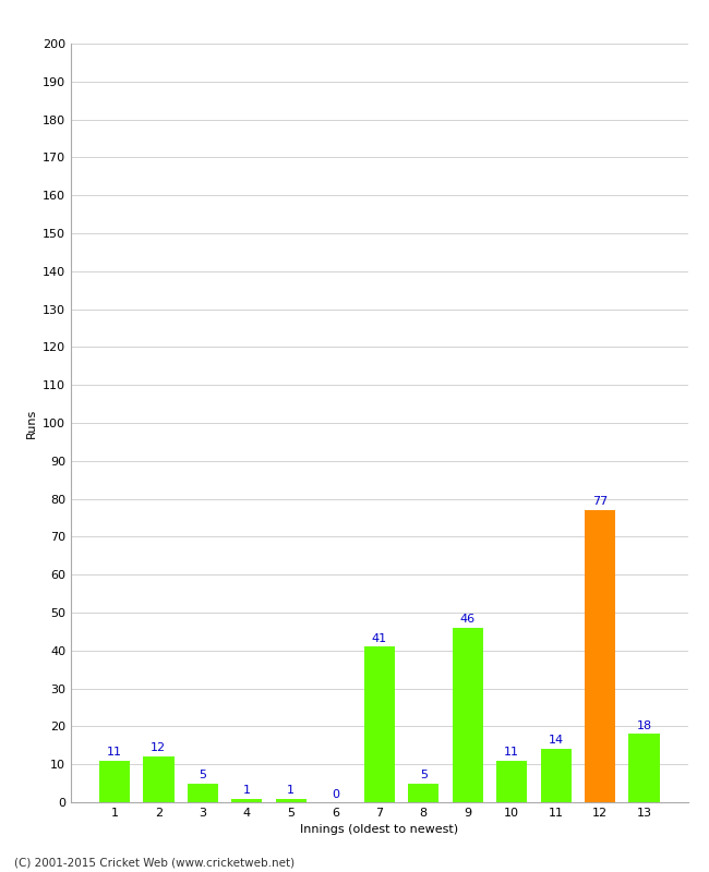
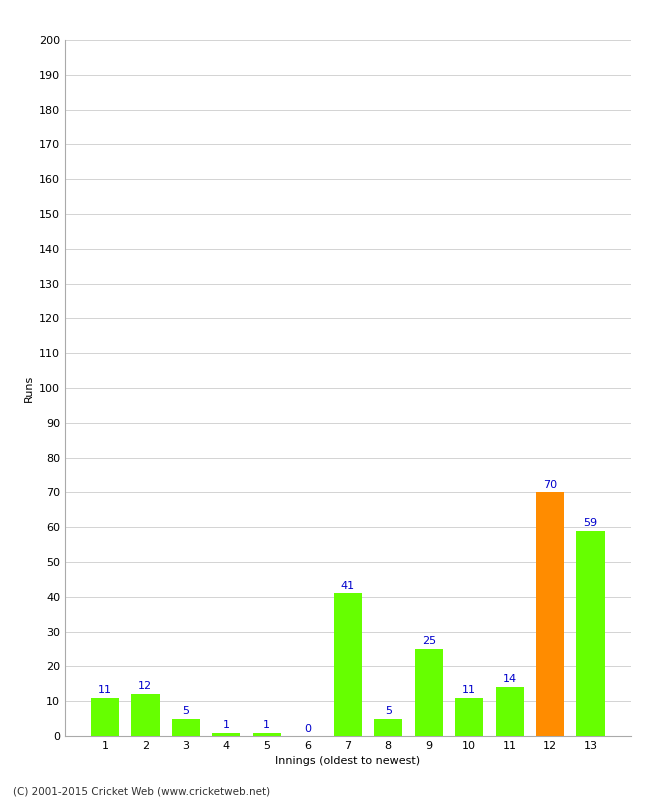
9: 46 -> 25
12: 77 -> 70
13: 18 -> 59
